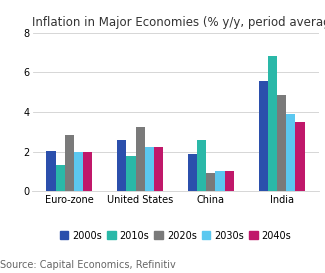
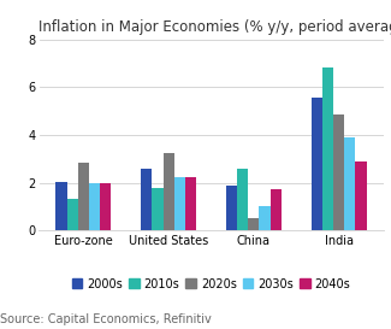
2020s/China: 0.9 -> 0.5
2040s/China: 1.0 -> 1.7
2040s/India: 3.5 -> 2.9
